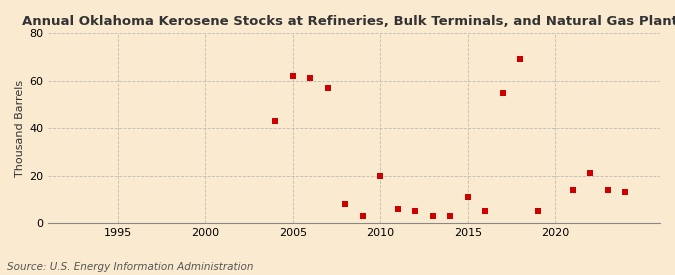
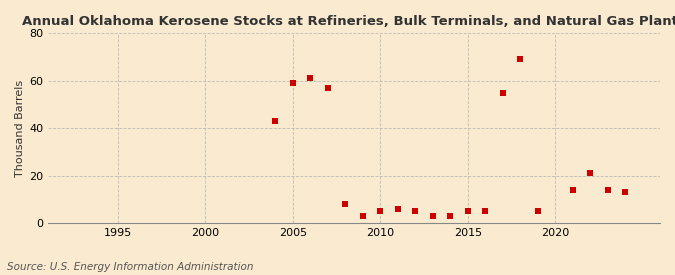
2005: 62 -> 59
2010: 20 -> 5
2015: 11 -> 5
